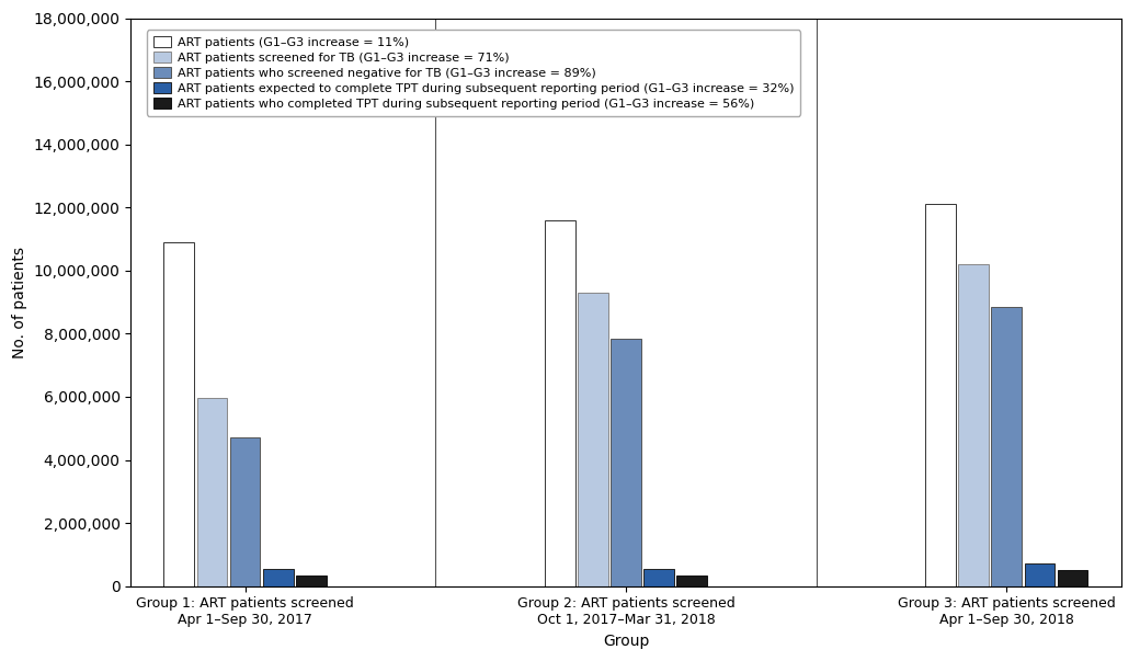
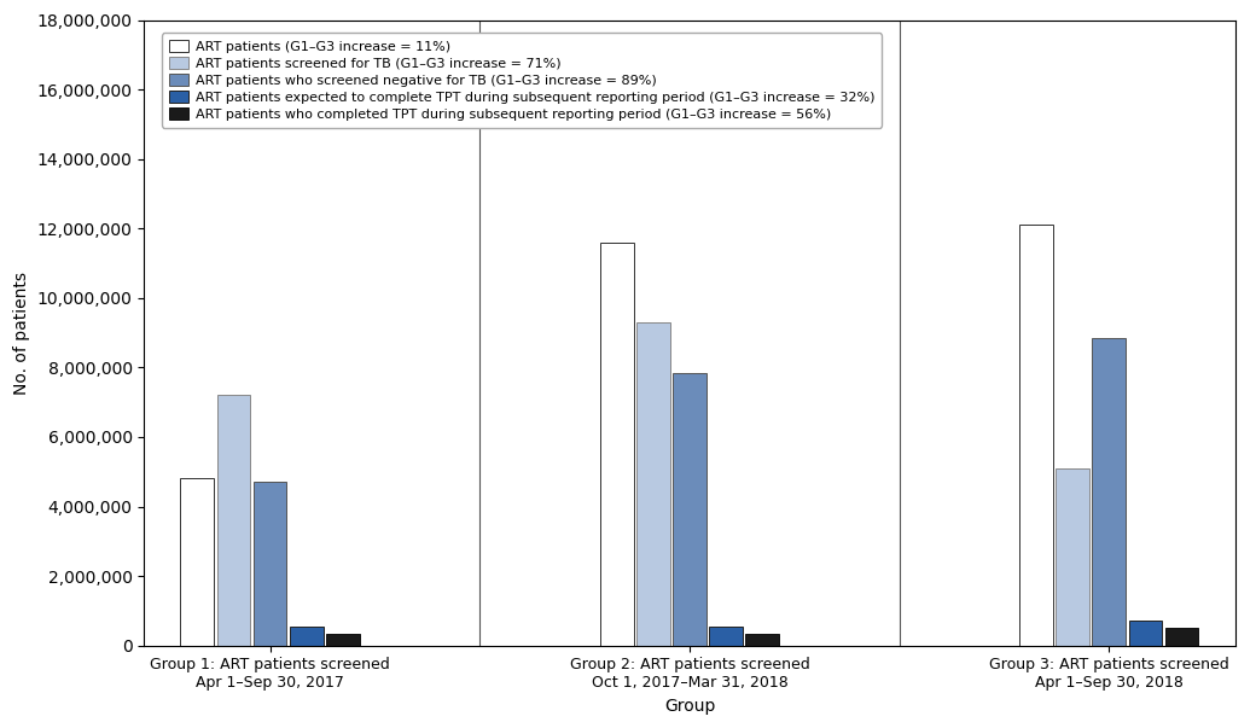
ART patients (G1–G3 increase = 11%)/Group 1: ART patients screened Apr 1–Sep 30, 2017: 10,900,000 -> 4,800,000
ART patients screened for TB (G1–G3 increase = 71%)/Group 1: ART patients screened Apr 1–Sep 30, 2017: 5,950,000 -> 7,200,000
ART patients screened for TB (G1–G3 increase = 71%)/Group 3: ART patients screened Apr 1–Sep 30, 2018: 10,200,000 -> 5,100,000
